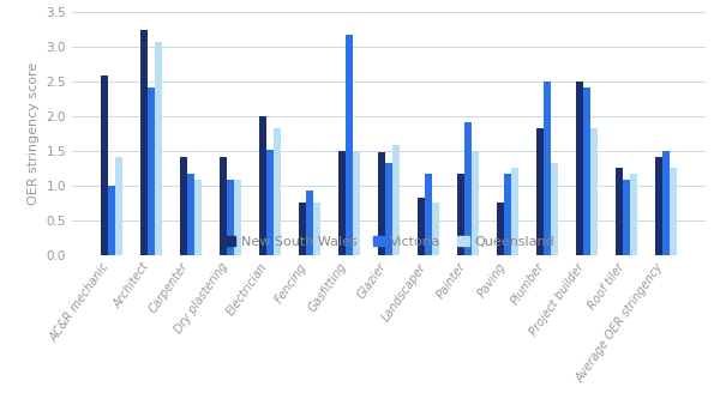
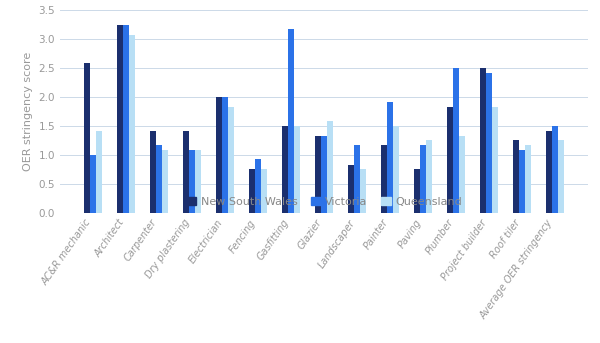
Victoria/Architect: 2.42 -> 3.25
Victoria/Electrician: 1.52 -> 2.00
New South Wales/Glazier: 1.48 -> 1.33
